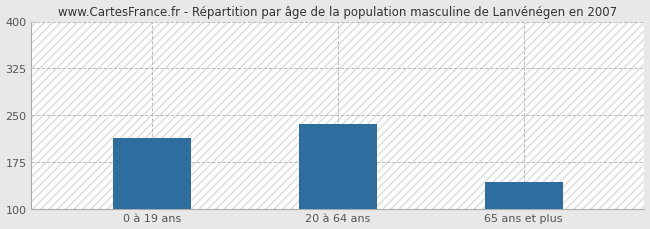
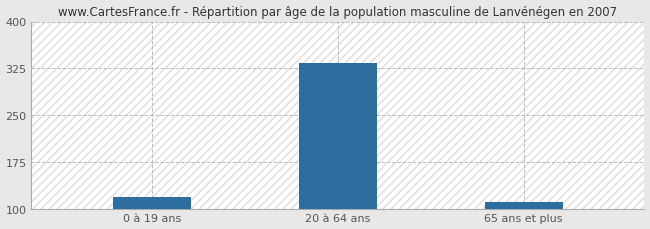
0 à 19 ans: 214 -> 120
20 à 64 ans: 236 -> 333
65 ans et plus: 144 -> 112
